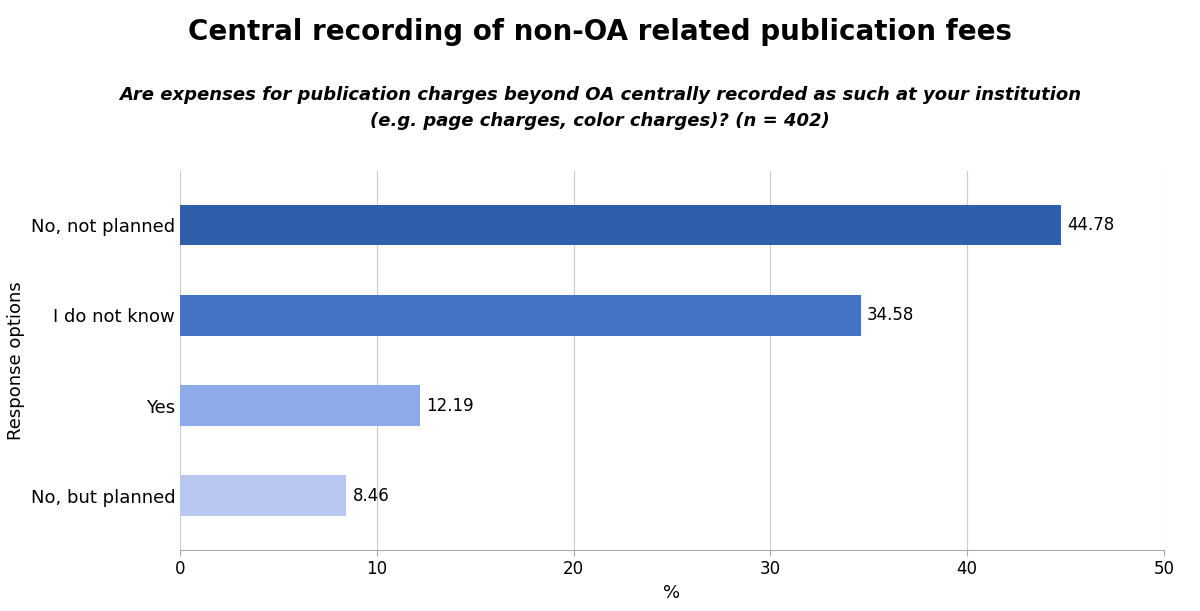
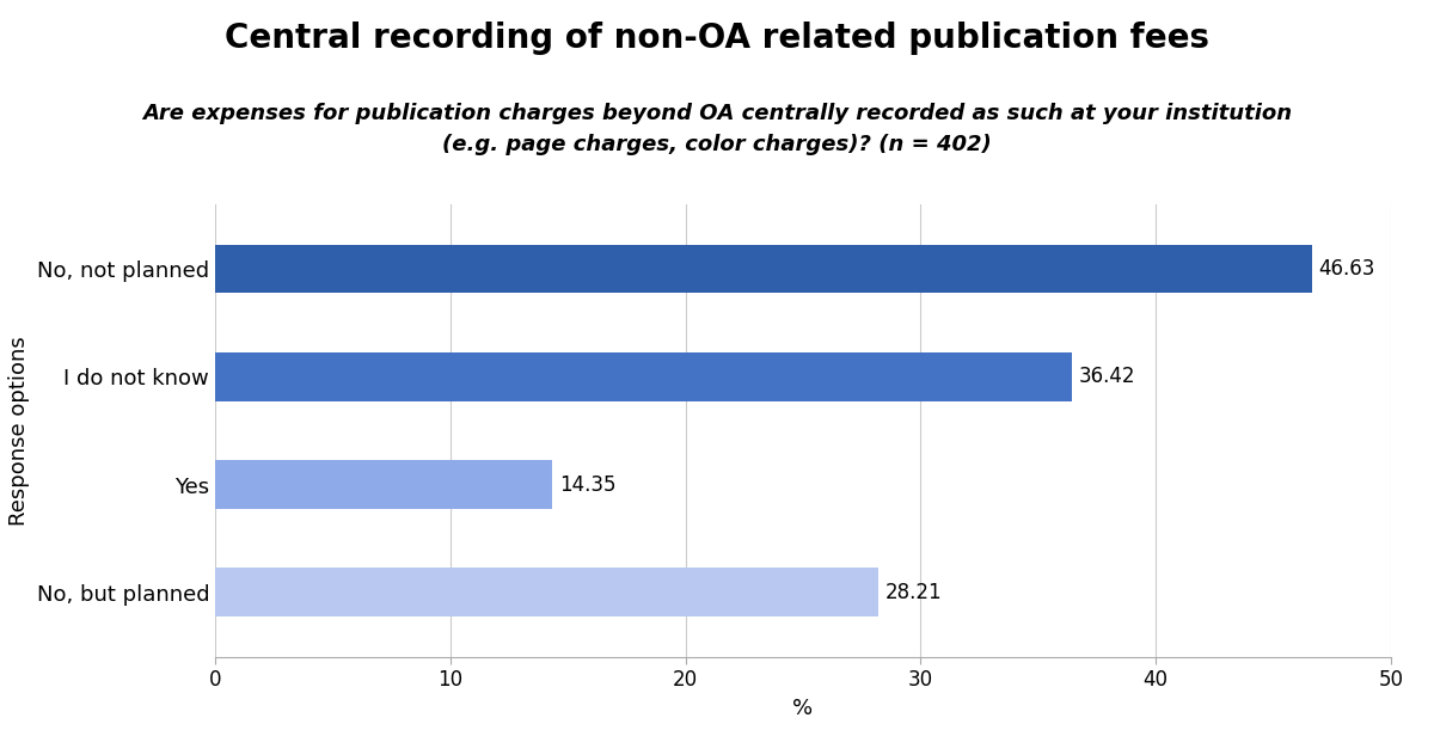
No, not planned: 44.78 -> 46.63
I do not know: 34.58 -> 36.42
Yes: 12.19 -> 14.35
No, but planned: 8.46 -> 28.21
